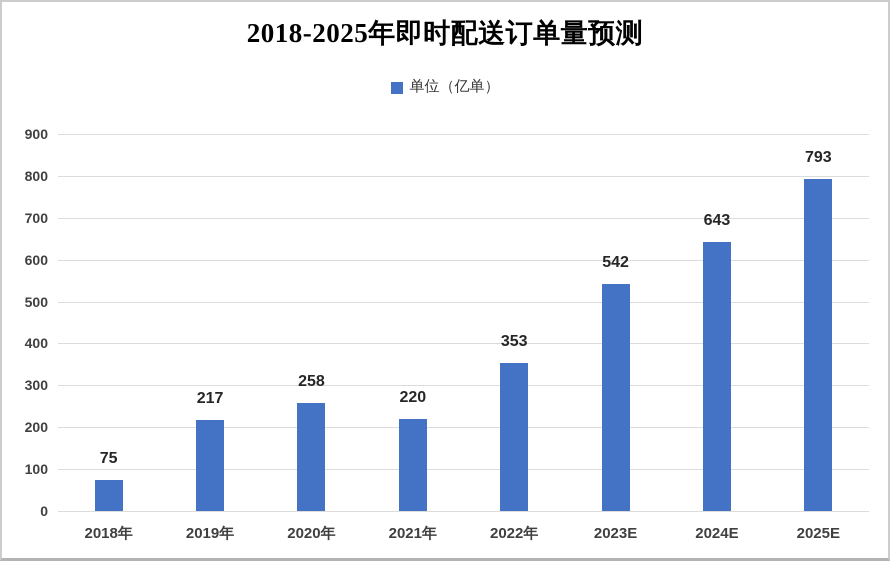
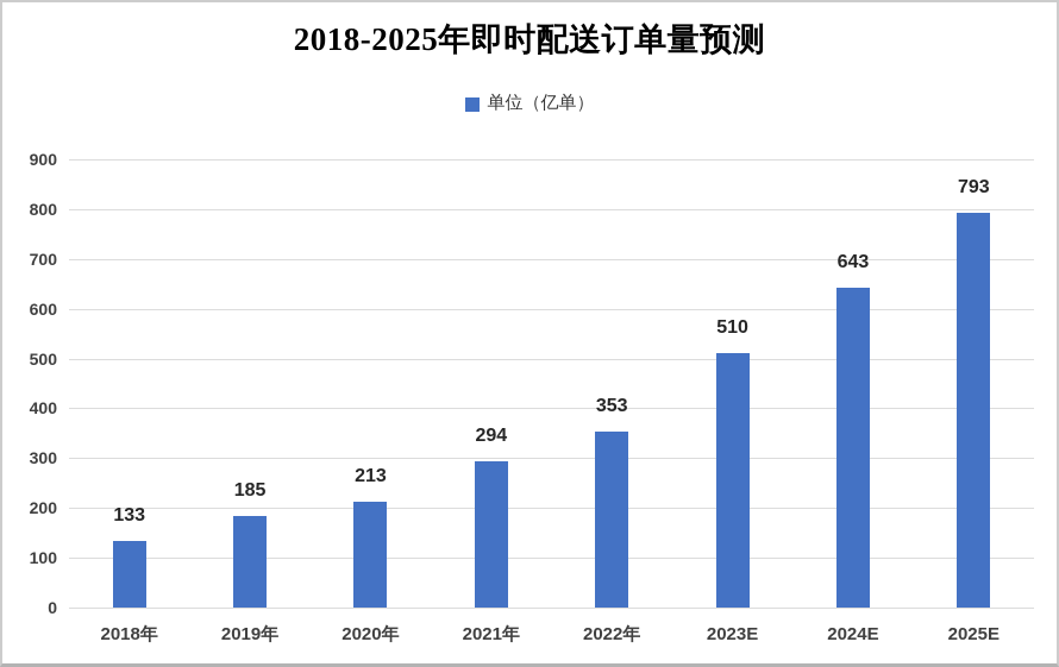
2018年: 75 -> 133
2019年: 217 -> 185
2020年: 258 -> 213
2021年: 220 -> 294
2023E: 542 -> 510
